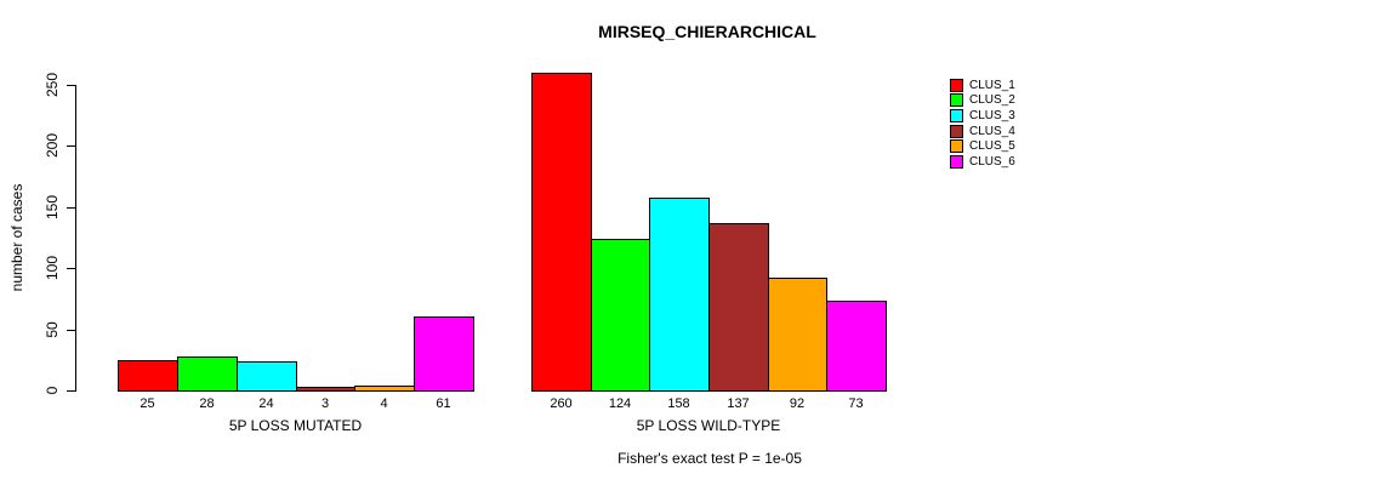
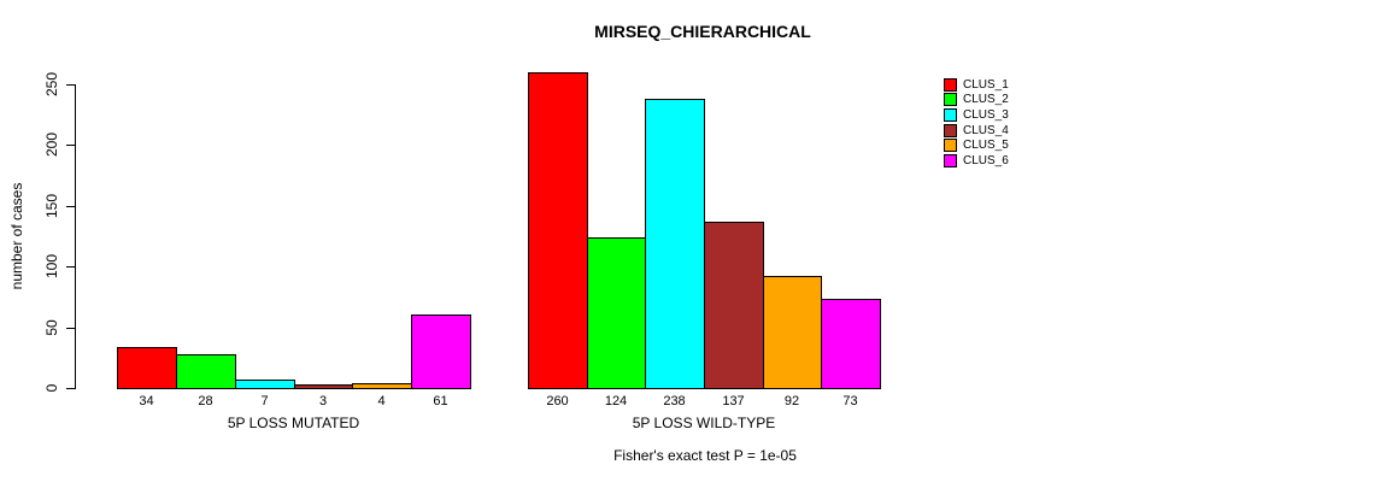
CLUS_1/5P LOSS MUTATED: 25 -> 34
CLUS_3/5P LOSS MUTATED: 24 -> 7
CLUS_3/5P LOSS WILD-TYPE: 158 -> 238
